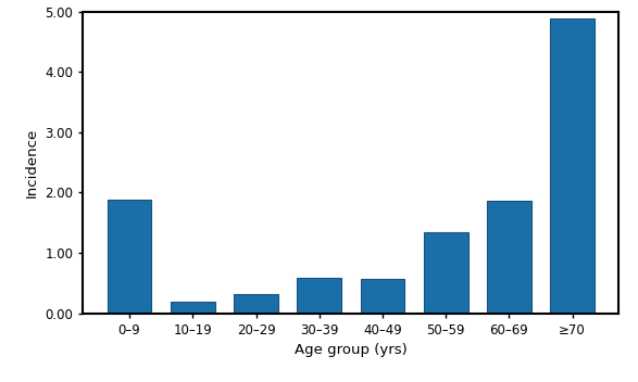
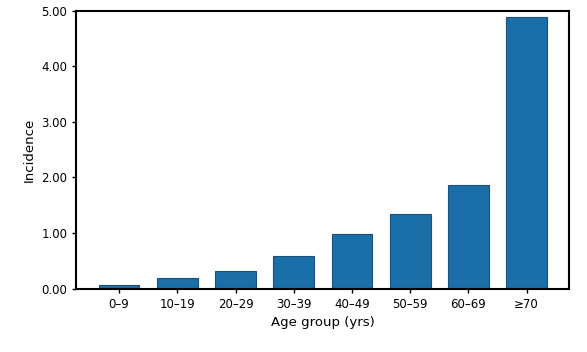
0–9: 1.88 -> 0.06
40–49: 0.56 -> 0.98
